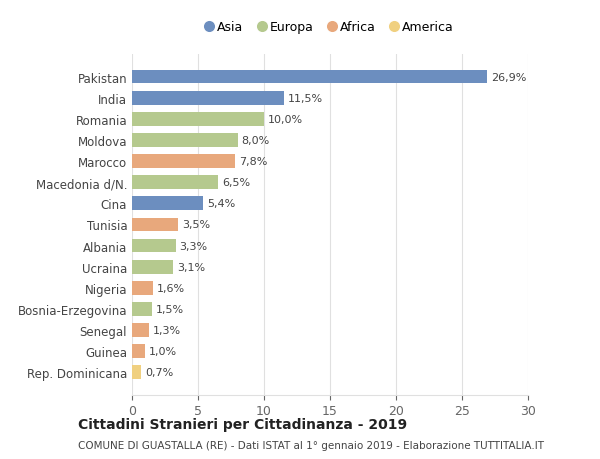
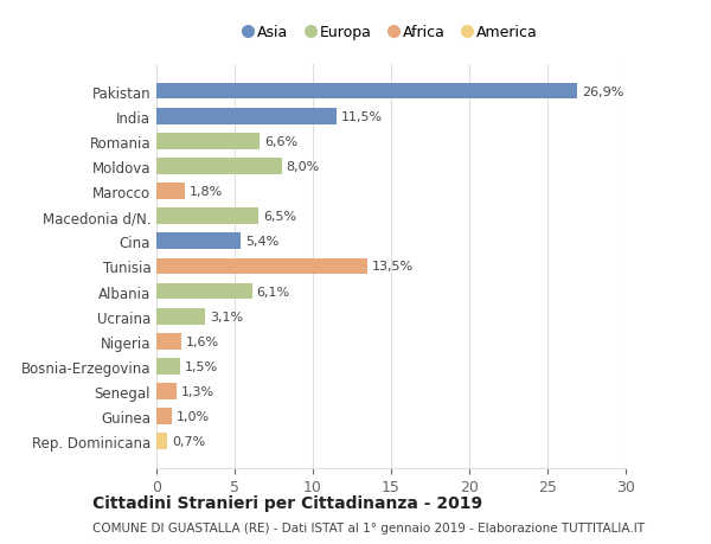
Romania: 10,0% -> 6,6%
Marocco: 7,8% -> 1,8%
Tunisia: 3,5% -> 13,5%
Albania: 3,3% -> 6,1%
